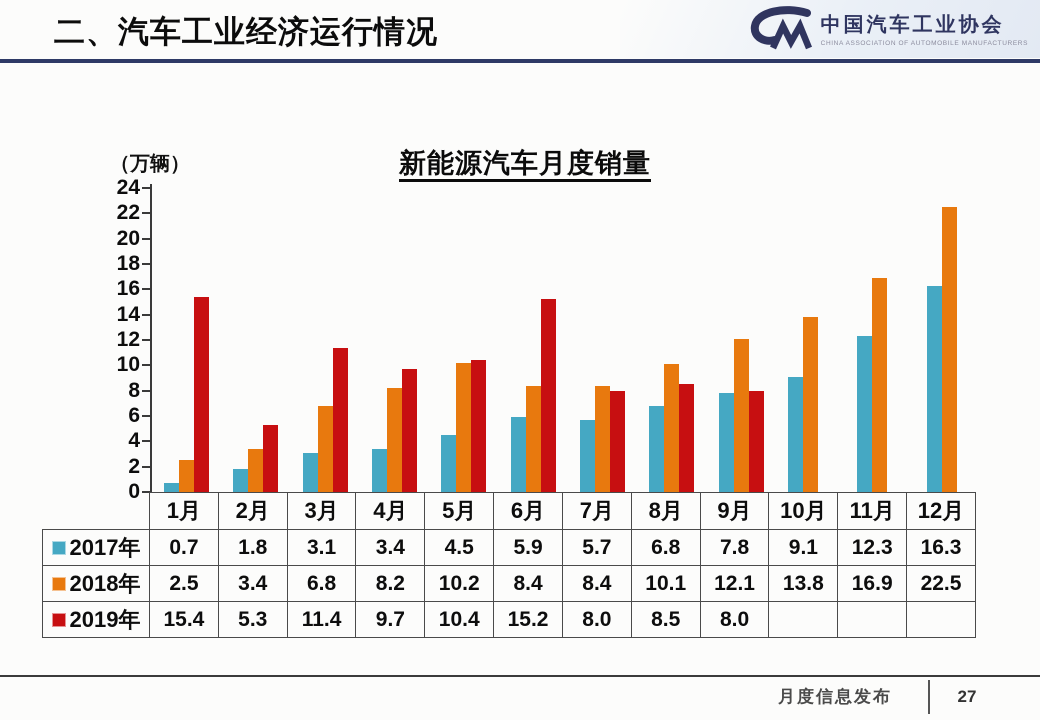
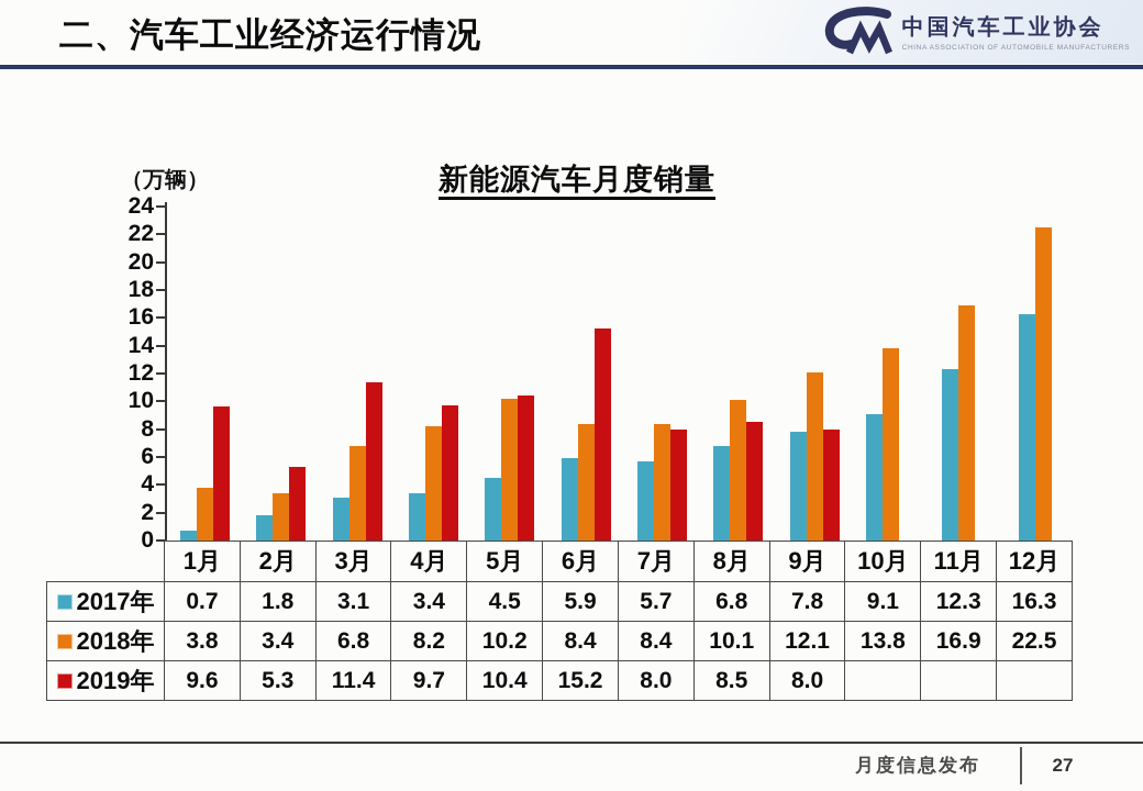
2018年/1月: 2.5 -> 3.8
2019年/1月: 15.4 -> 9.6
